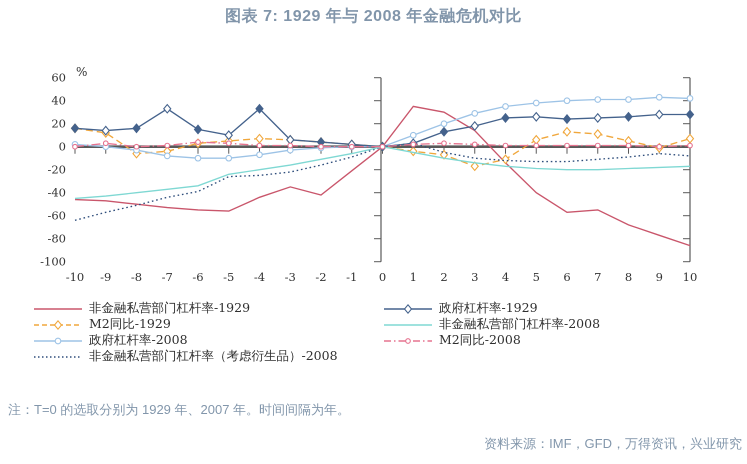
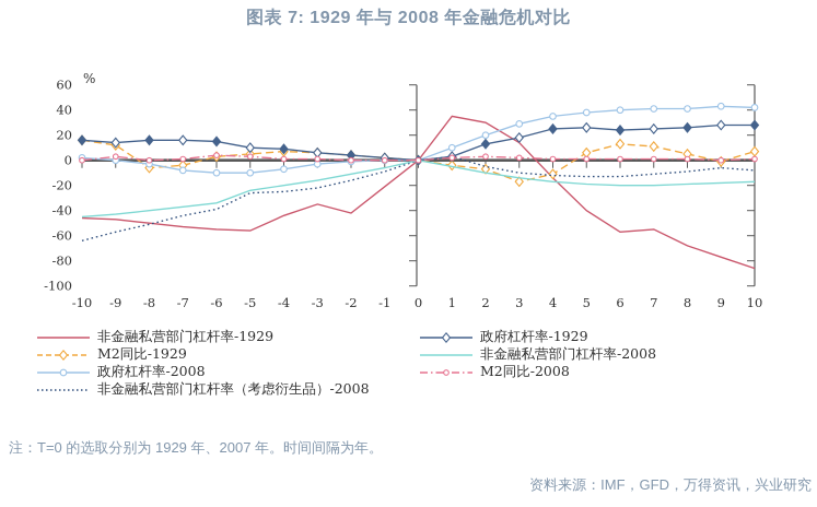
政府杠杆率-1929/-7: 33 -> 16
政府杠杆率-1929/-4: 33 -> 9
